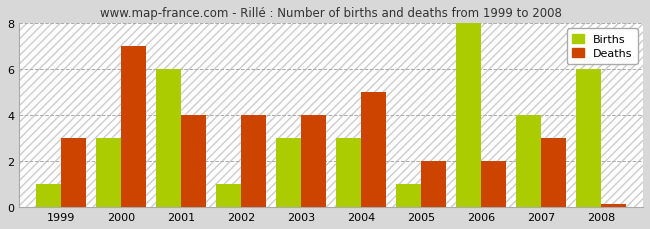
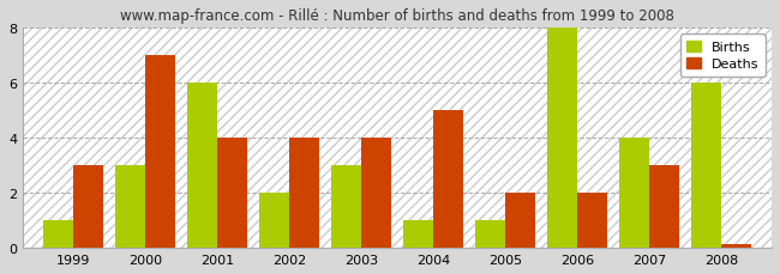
Births/2002: 1 -> 2
Births/2004: 3 -> 1
